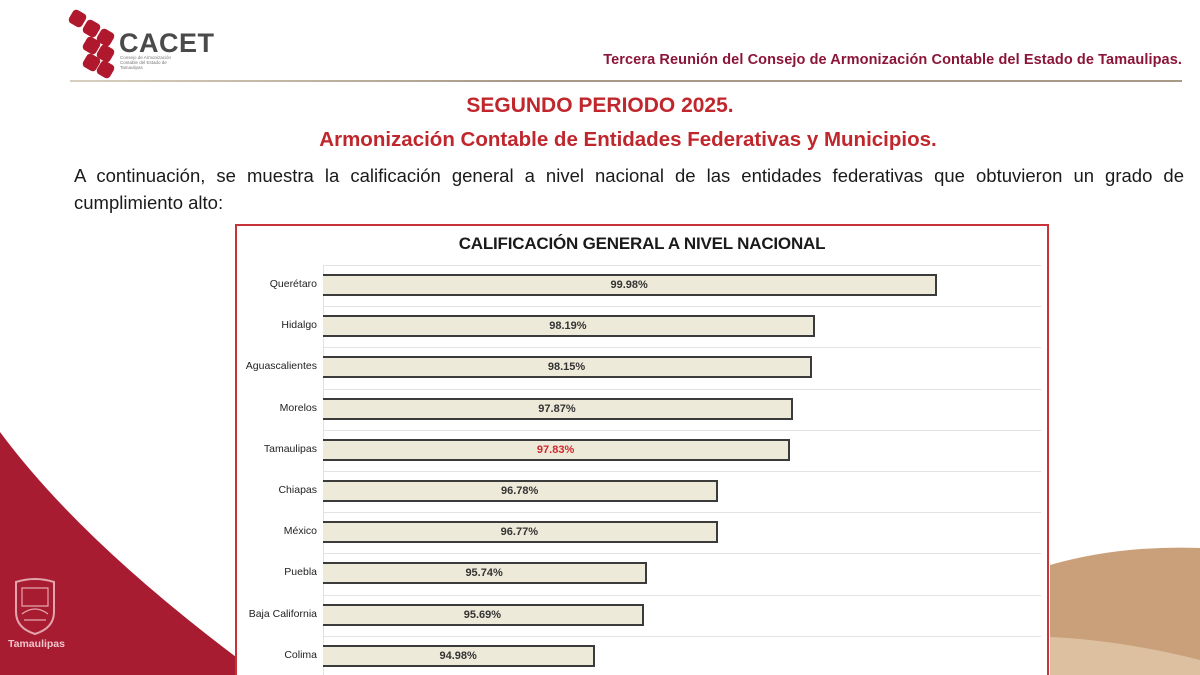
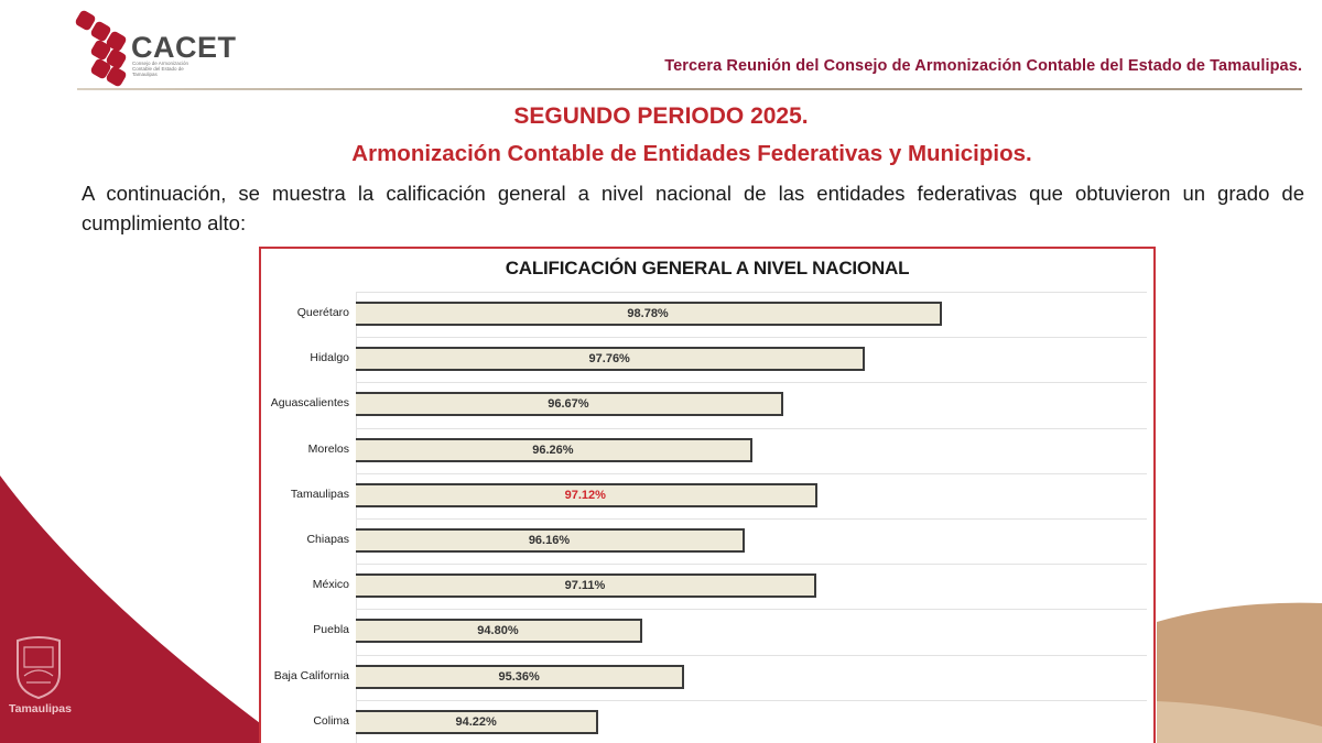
Querétaro: 99.98% -> 98.78%
Hidalgo: 98.19% -> 97.76%
Aguascalientes: 98.15% -> 96.67%
Morelos: 97.87% -> 96.26%
Tamaulipas: 97.83% -> 97.12%
Chiapas: 96.78% -> 96.16%
México: 96.77% -> 97.11%
Puebla: 95.74% -> 94.80%
Baja California: 95.69% -> 95.36%
Colima: 94.98% -> 94.22%
